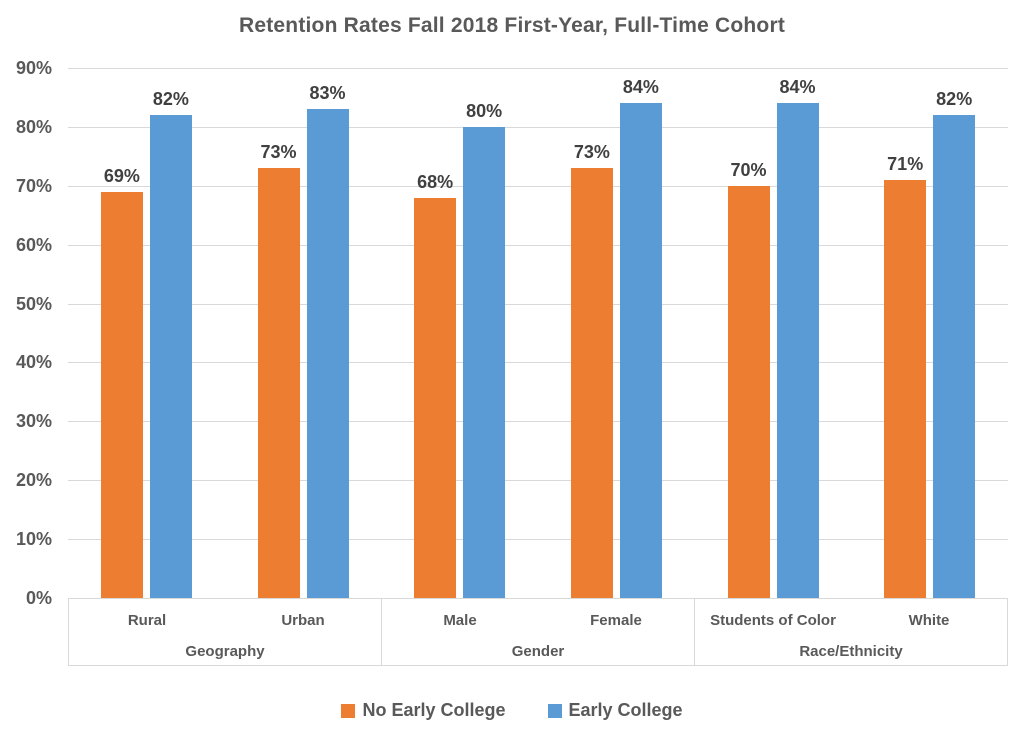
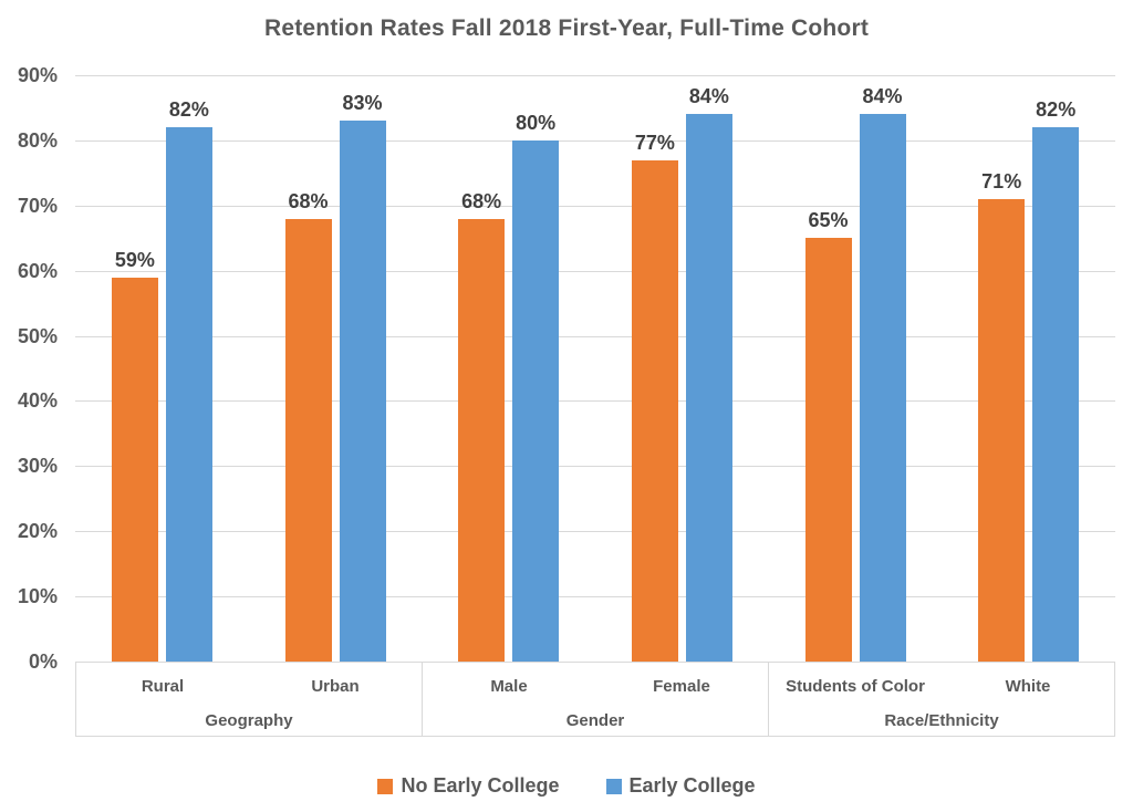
No Early College/Rural: 69% -> 59%
No Early College/Urban: 73% -> 68%
No Early College/Female: 73% -> 77%
No Early College/Students of Color: 70% -> 65%
